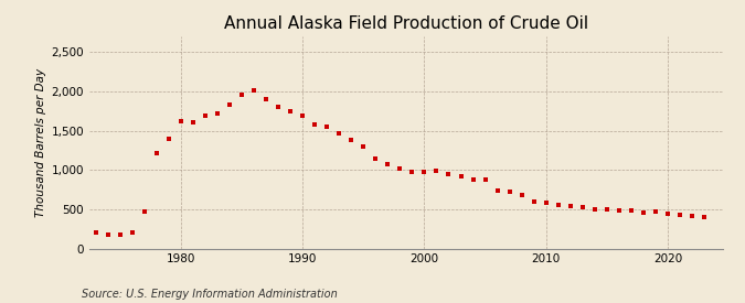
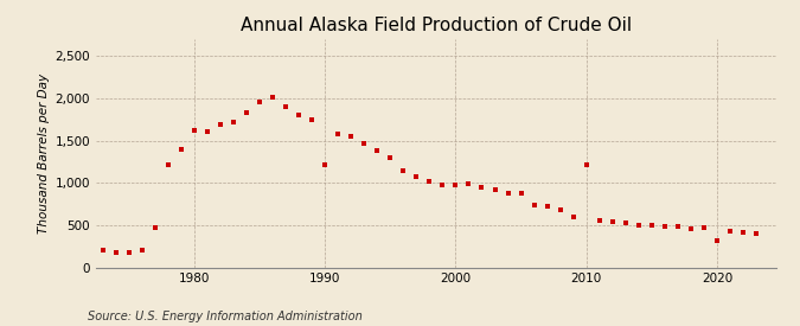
1990: 1,700 -> 1,220
2010: 580 -> 1,220
2020: 440 -> 320
